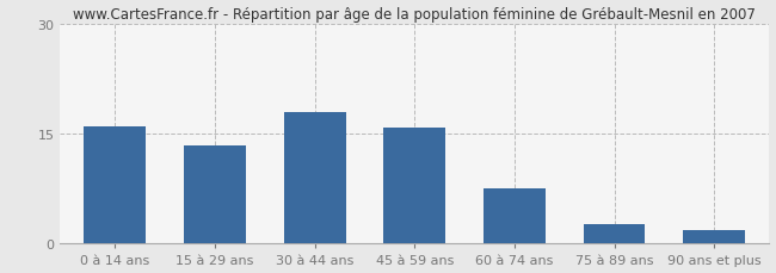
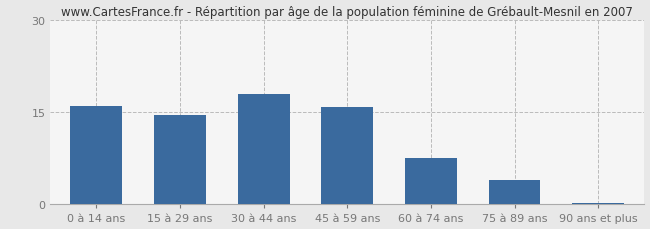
15 à 29 ans: 13.4 -> 14.5
75 à 89 ans: 2.6 -> 4.0
90 ans et plus: 1.8 -> 0.3
